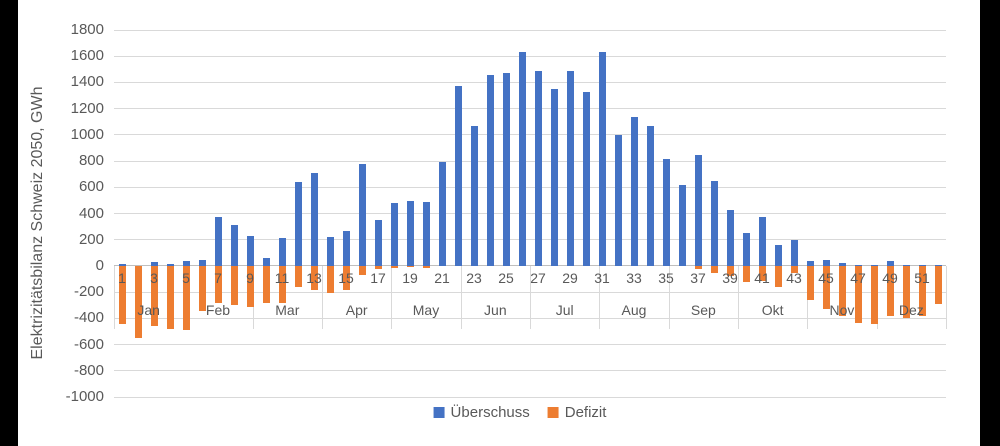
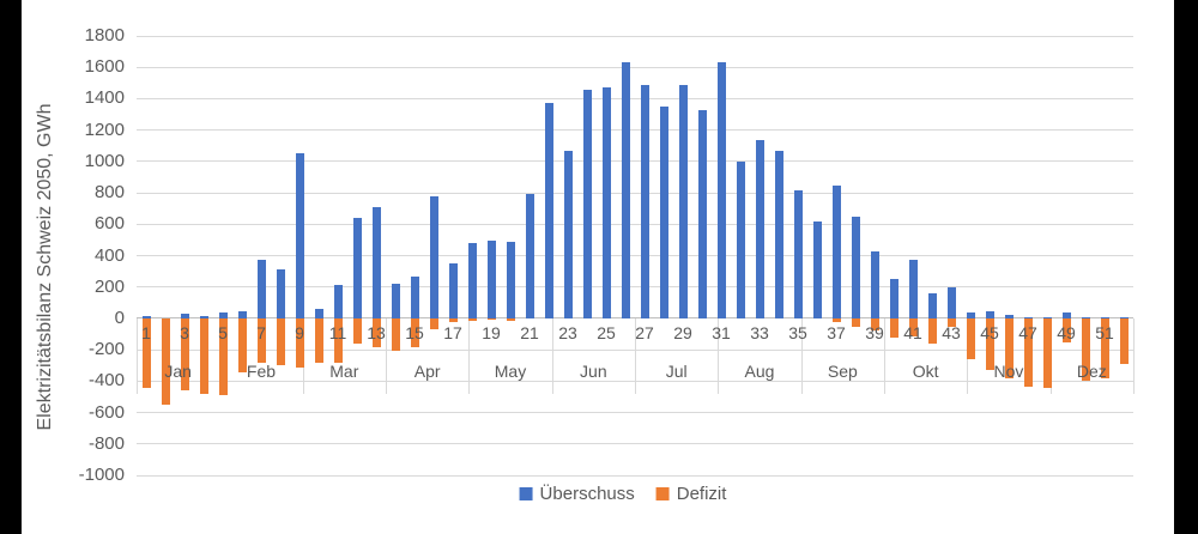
Überschuss/9: 220 -> 1050
Defizit/49: -380 -> -150
